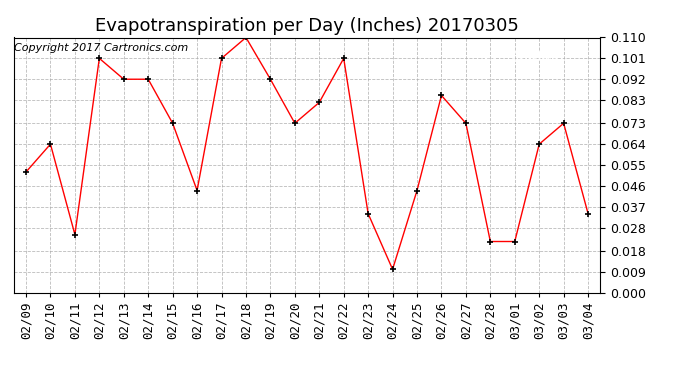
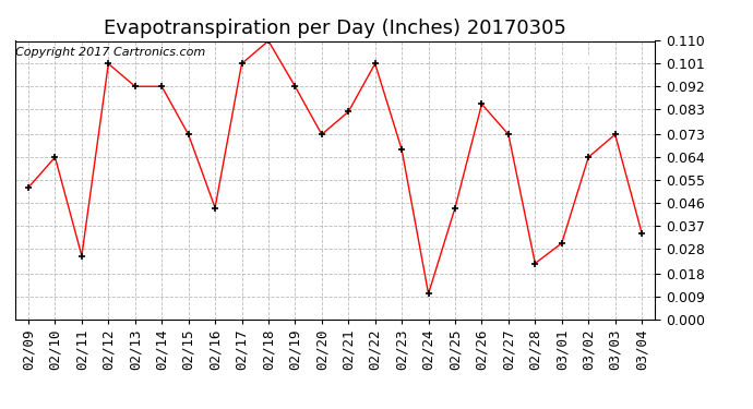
02/23: 0.034 -> 0.067
03/01: 0.022 -> 0.030
